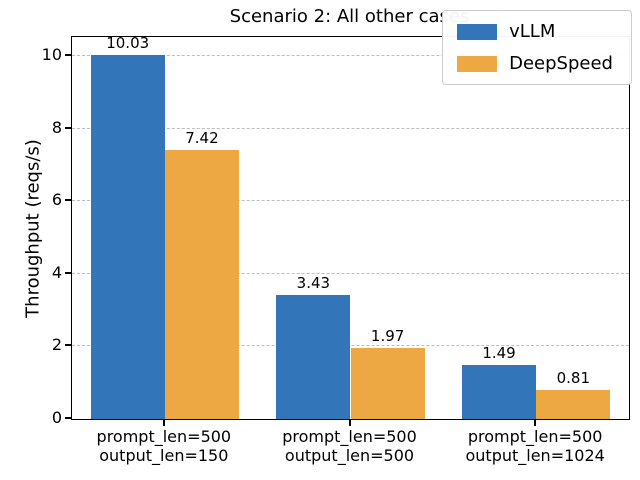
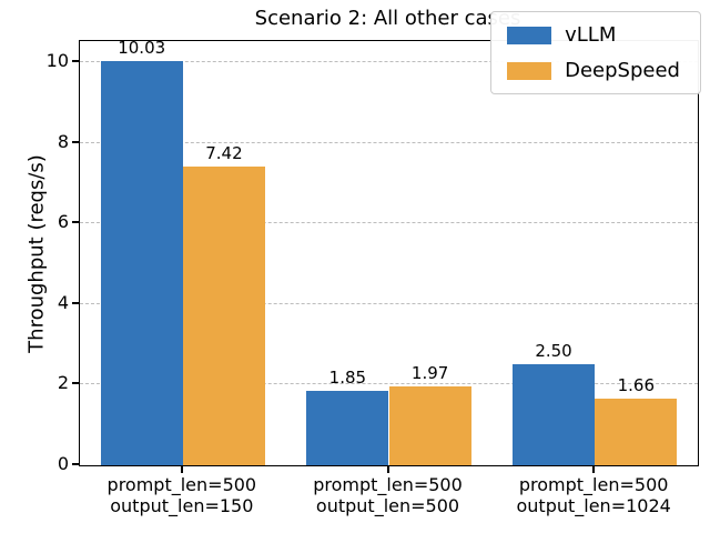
vLLM/prompt_len=500 output_len=500: 3.43 -> 1.85
vLLM/prompt_len=500 output_len=1024: 1.49 -> 2.50
DeepSpeed/prompt_len=500 output_len=1024: 0.81 -> 1.66
